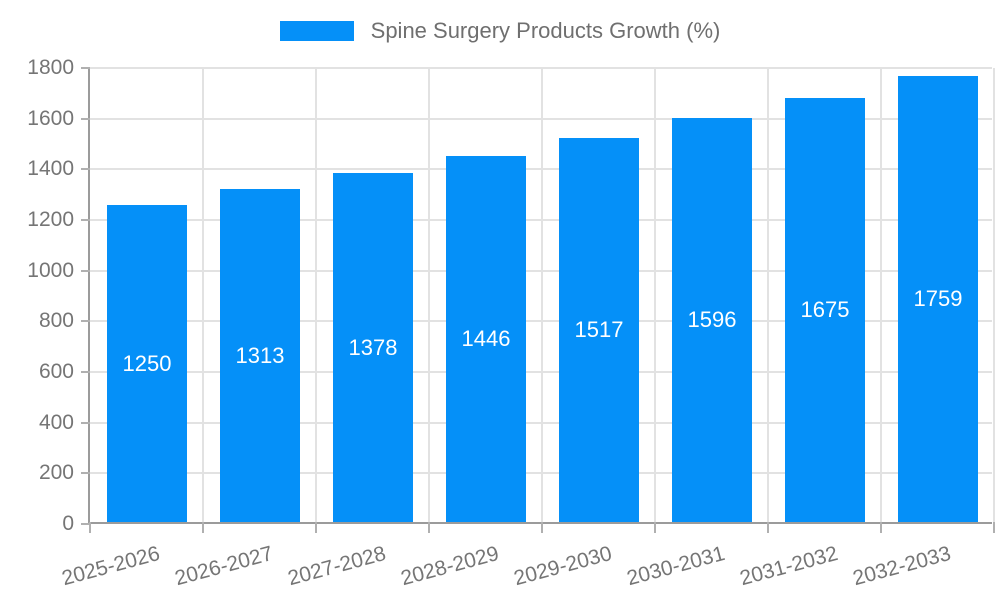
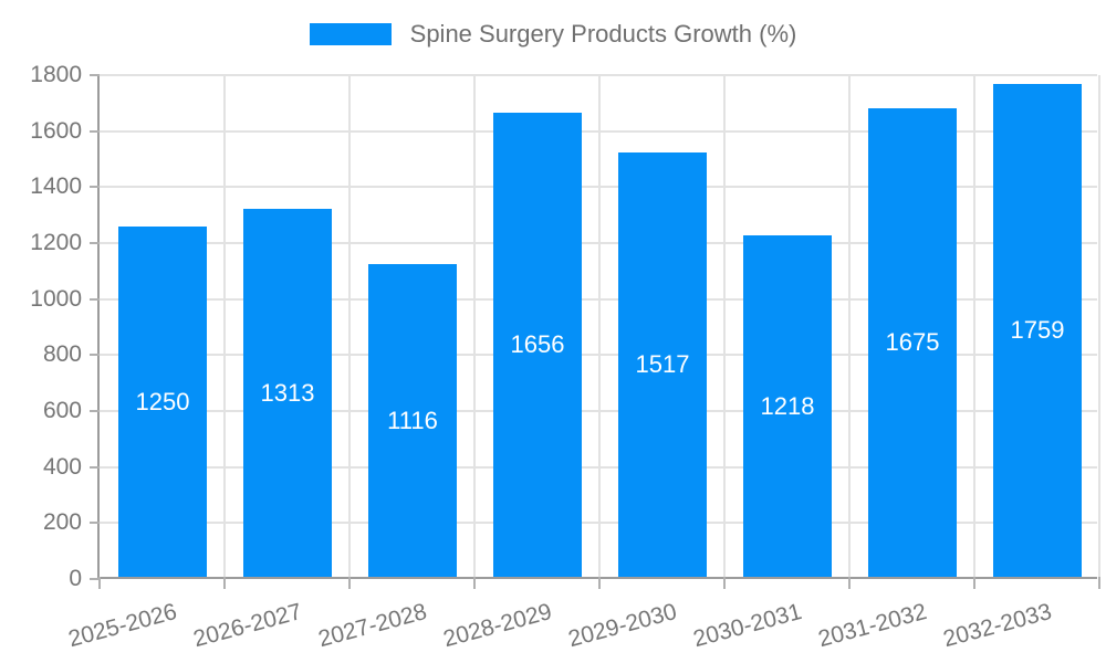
2027-2028: 1378 -> 1116
2028-2029: 1446 -> 1656
2030-2031: 1596 -> 1218
